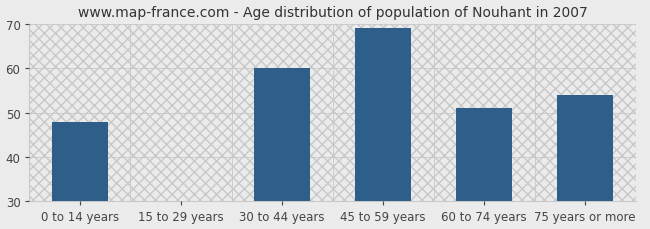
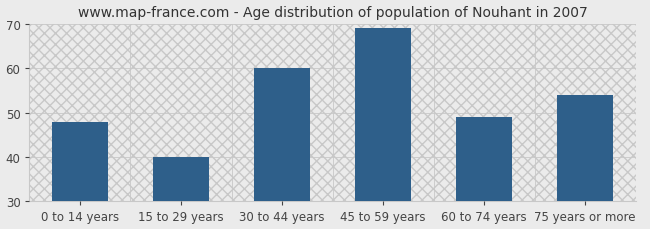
15 to 29 years: 30 -> 40
60 to 74 years: 51 -> 49
